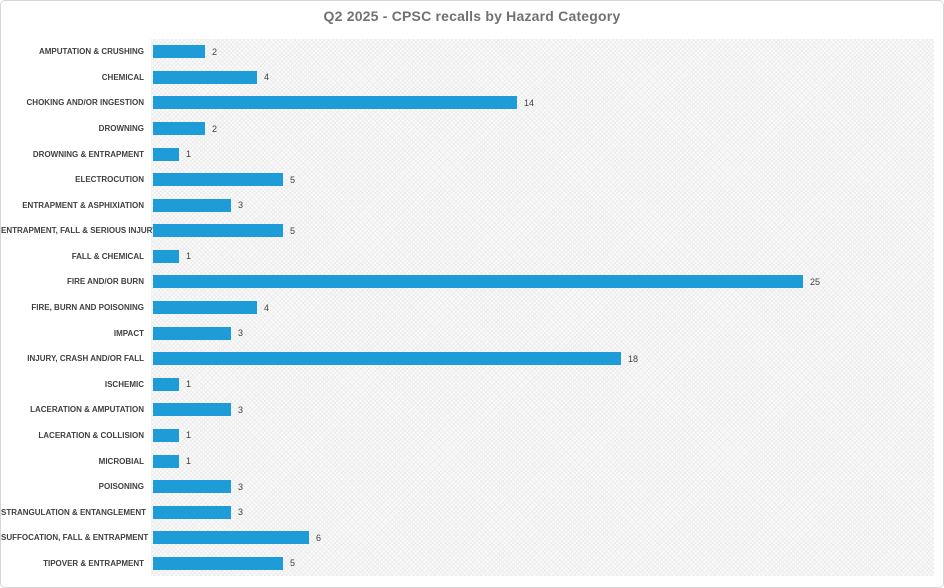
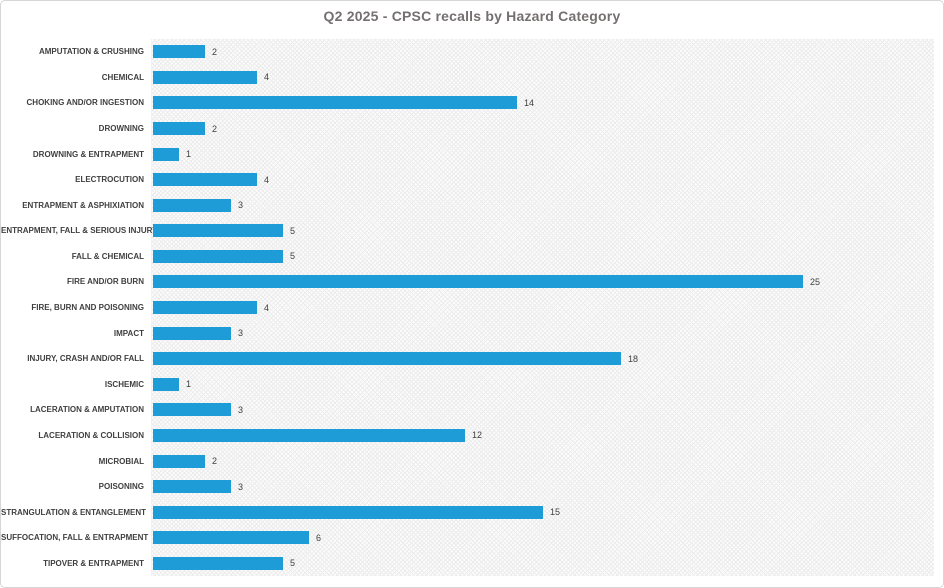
ELECTROCUTION: 5 -> 4
FALL & CHEMICAL: 1 -> 5
LACERATION & COLLISION: 1 -> 12
MICROBIAL: 1 -> 2
STRANGULATION & ENTANGLEMENT: 3 -> 15
